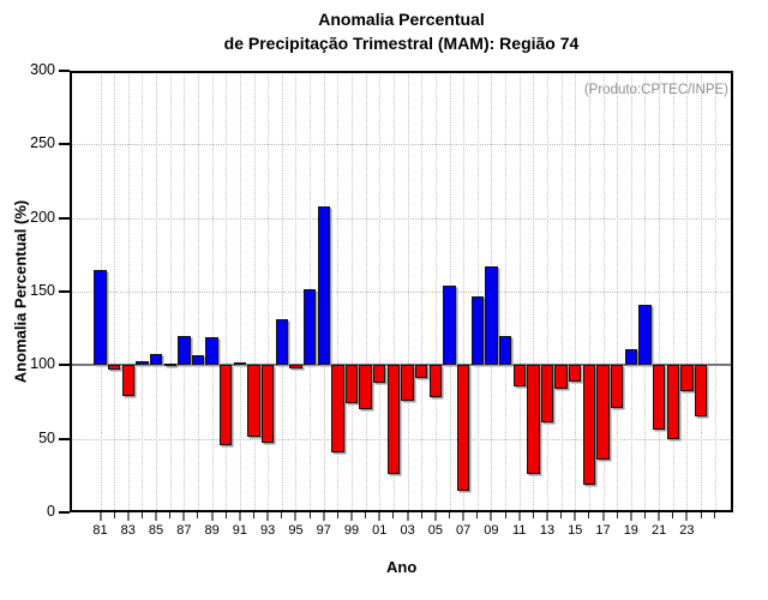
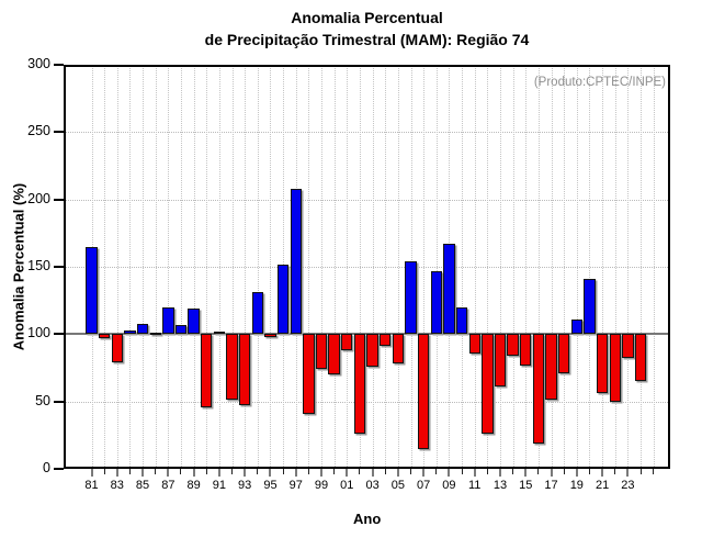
15: 89 -> 77
17: 36 -> 51
